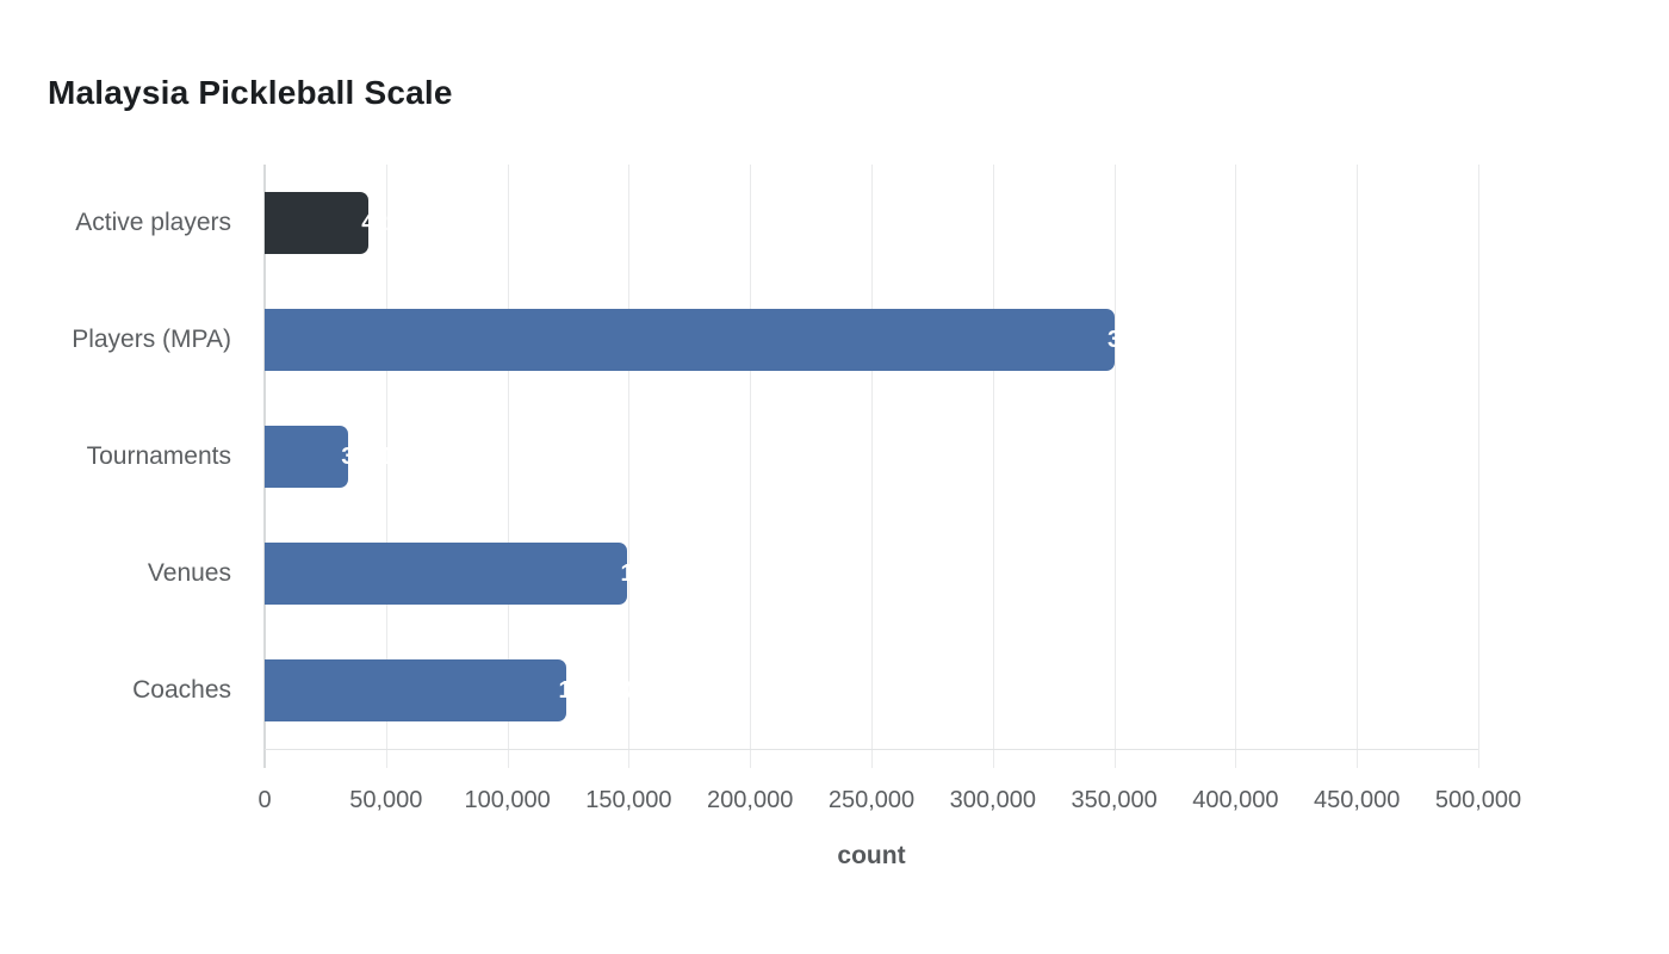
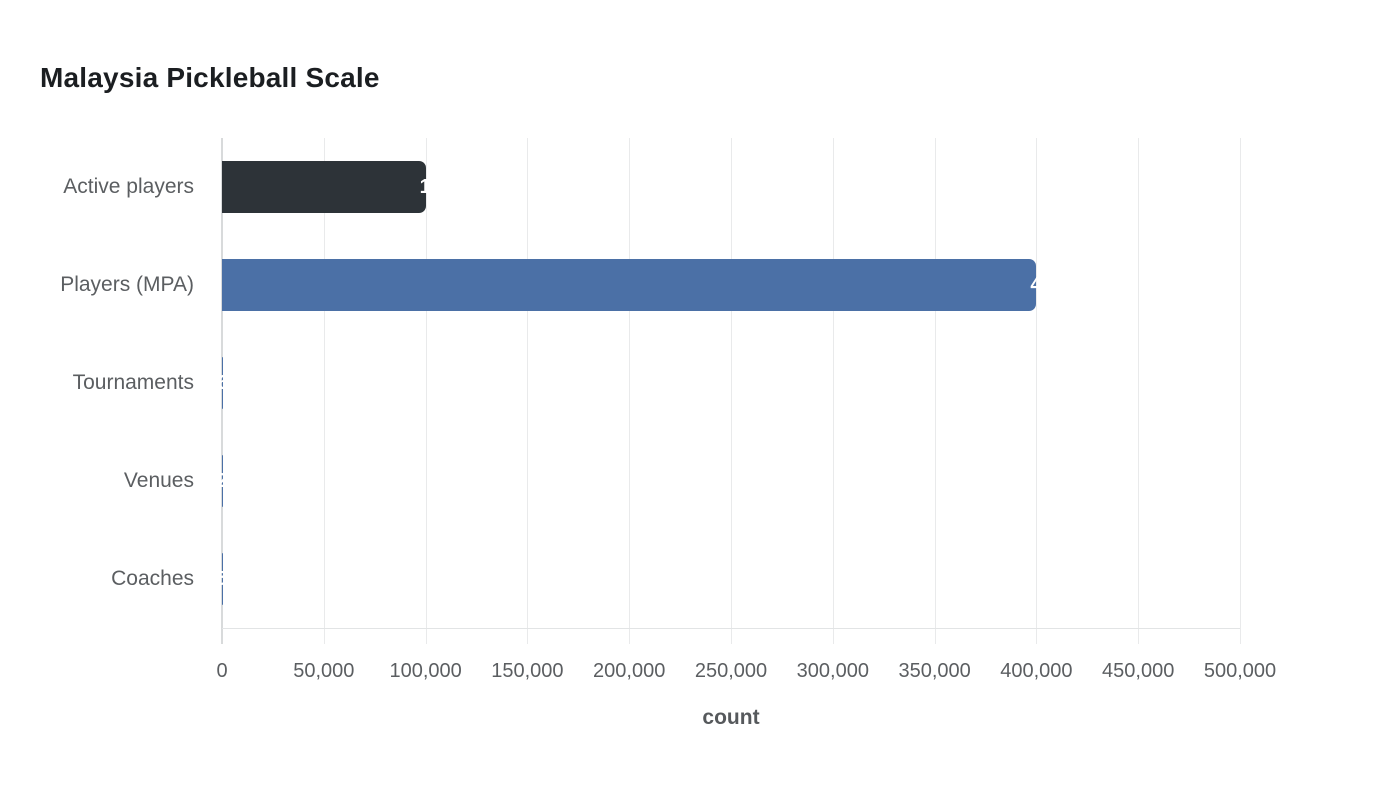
Active players: 42,840 -> 100,000
Players (MPA): 350,190 -> 400,000
Tournaments: 34510 -> 600
Venues: 149550 -> 200
Coaches: 124040 -> 50
